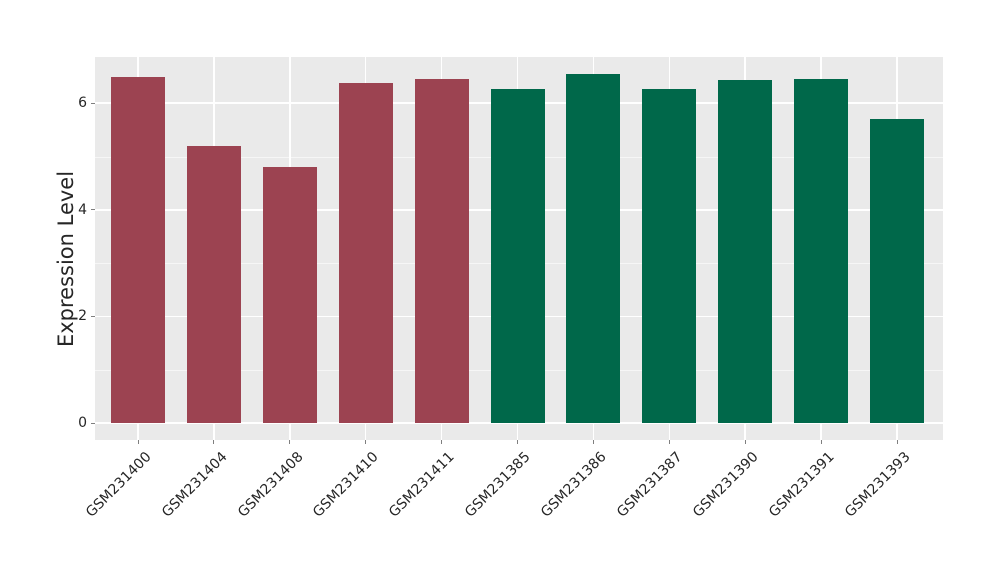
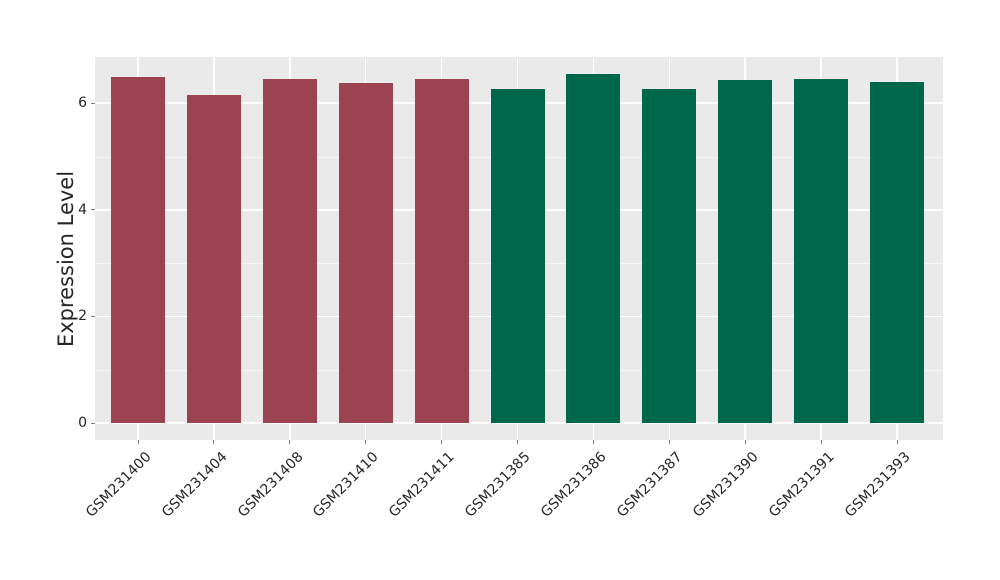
GSM231404: 5.2 -> 6.2
GSM231408: 4.8 -> 6.5
GSM231393: 5.7 -> 6.4
